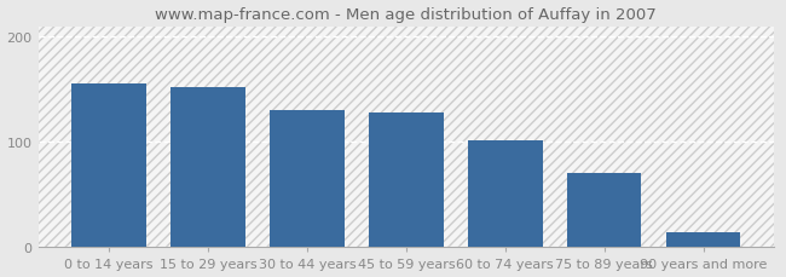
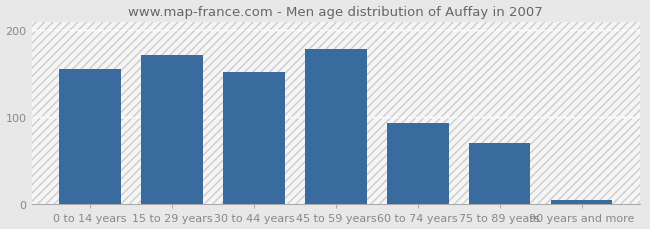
15 to 29 years: 152 -> 172
30 to 44 years: 130 -> 152
45 to 59 years: 128 -> 178
60 to 74 years: 102 -> 93
90 years and more: 14 -> 5
